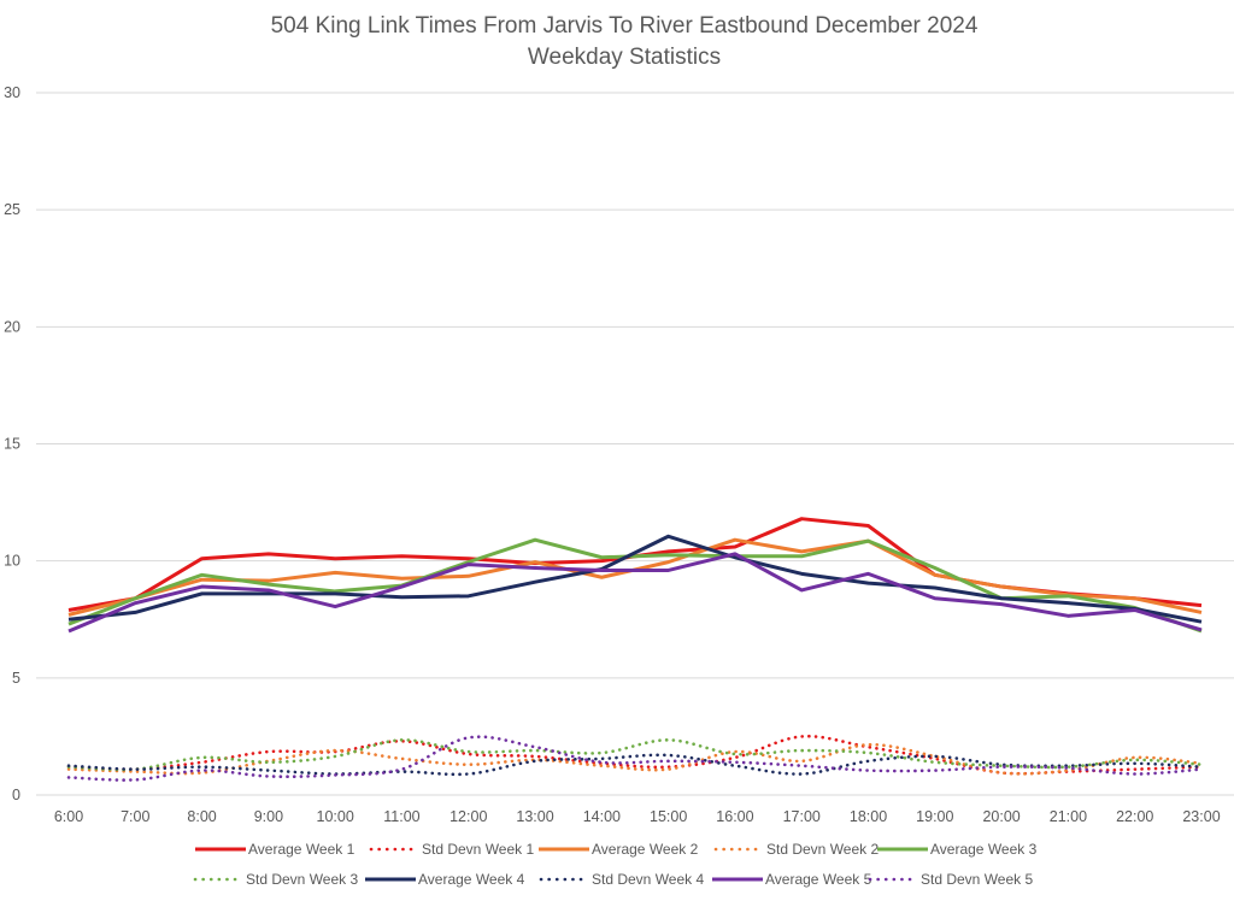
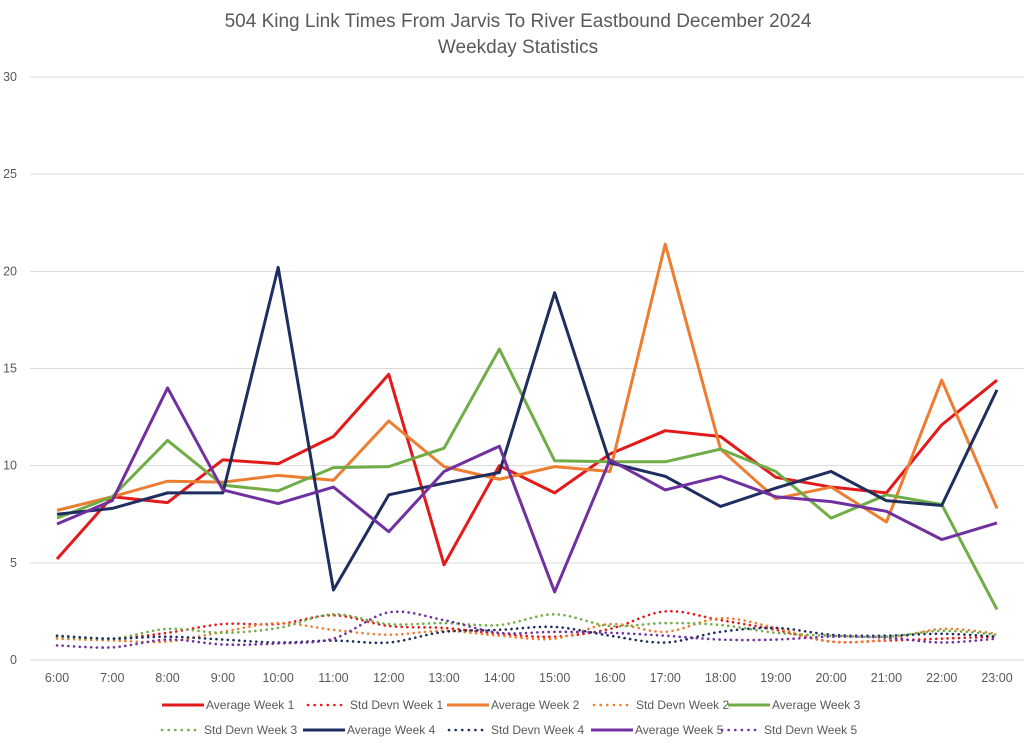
Average Week 1/6:00: 7.9 -> 5.2
Average Week 1/8:00: 10.1 -> 8.1
Average Week 3/8:00: 9.4 -> 11.3
Average Week 5/8:00: 8.9 -> 14.0
Average Week 4/10:00: 8.6 -> 20.2
Average Week 1/11:00: 10.2 -> 11.5
Average Week 3/11:00: 8.9 -> 9.9
Average Week 4/11:00: 8.4 -> 3.6
Average Week 1/12:00: 10.1 -> 14.7
Average Week 2/12:00: 9.3 -> 12.3
Average Week 5/12:00: 9.8 -> 6.6
Average Week 1/13:00: 9.9 -> 4.9
Average Week 3/14:00: 10.2 -> 16.0
Average Week 5/14:00: 9.6 -> 11.0
Average Week 1/15:00: 10.4 -> 8.6
Average Week 4/15:00: 11.1 -> 18.9
Average Week 5/15:00: 9.6 -> 3.5
Average Week 2/16:00: 10.9 -> 9.7
Average Week 2/17:00: 10.4 -> 21.4
Average Week 4/18:00: 9.1 -> 7.9
Average Week 2/19:00: 9.4 -> 8.3
Average Week 3/20:00: 8.4 -> 7.3
Average Week 4/20:00: 8.4 -> 9.7
Average Week 2/21:00: 8.6 -> 7.1
Average Week 1/22:00: 8.4 -> 12.1
Average Week 2/22:00: 8.4 -> 14.4
Average Week 5/22:00: 7.9 -> 6.2
Average Week 1/23:00: 8.1 -> 14.4
Average Week 3/23:00: 7.0 -> 2.6
Average Week 4/23:00: 7.4 -> 13.9
